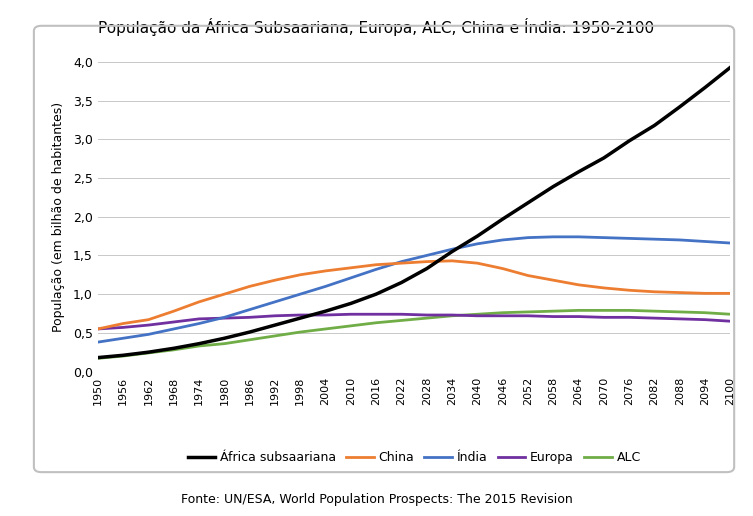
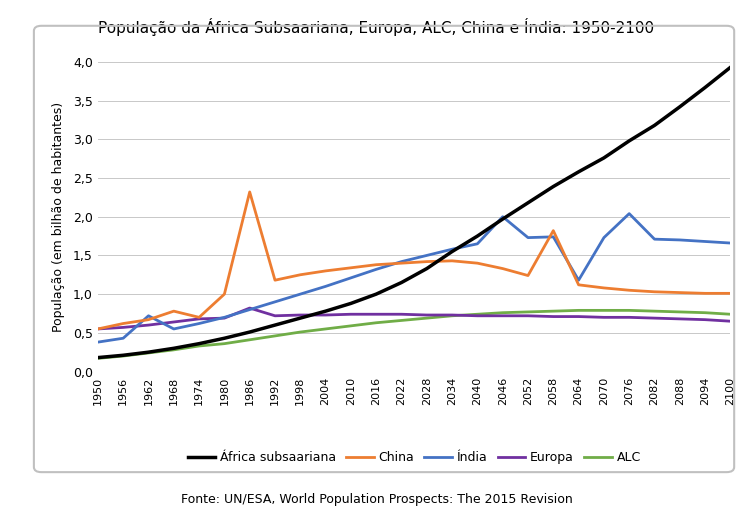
Índia/1962: 0,48 -> 0,72
China/1974: 0,90 -> 0,70
China/1986: 1,10 -> 2,32
Europa/1986: 0,70 -> 0,82
Índia/2046: 1,70 -> 2,00
China/2058: 1,18 -> 1,82
Índia/2064: 1,74 -> 1,18
Índia/2076: 1,72 -> 2,04
